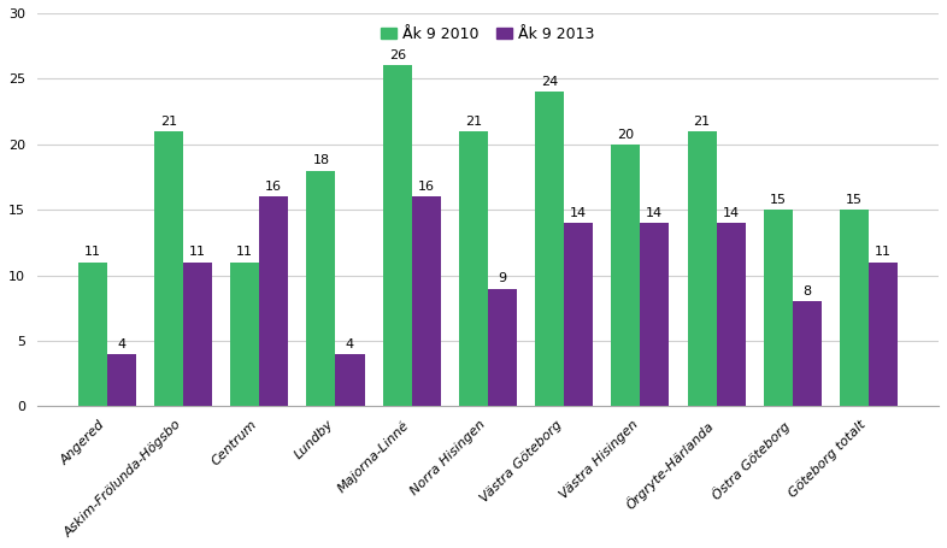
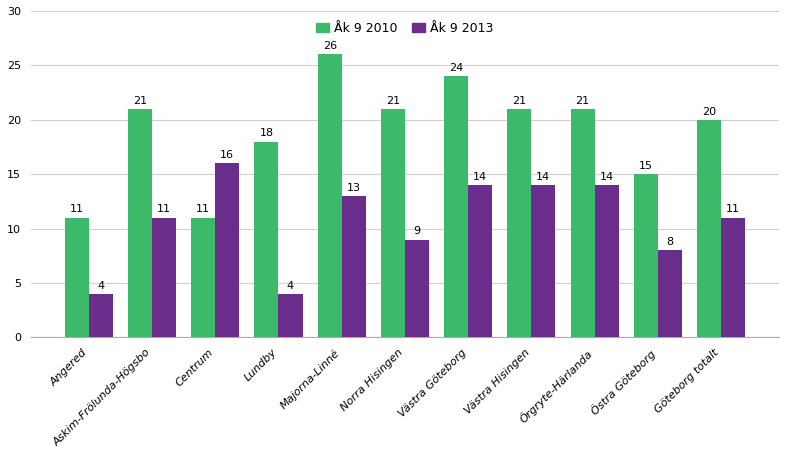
Åk 9 2013/Majorna-Linné: 16 -> 13
Åk 9 2010/Västra Hisingen: 20 -> 21
Åk 9 2010/Göteborg totalt: 15 -> 20
